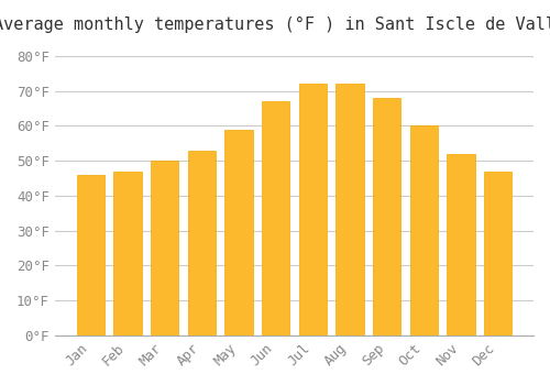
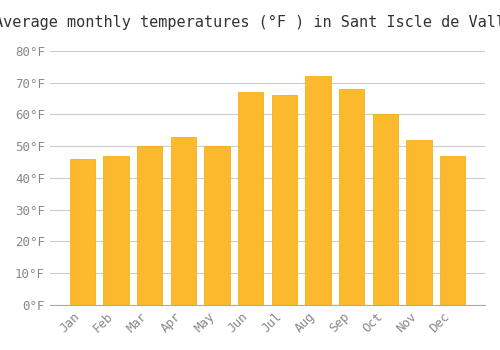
May: 59°F -> 50°F
Jul: 72°F -> 66°F
